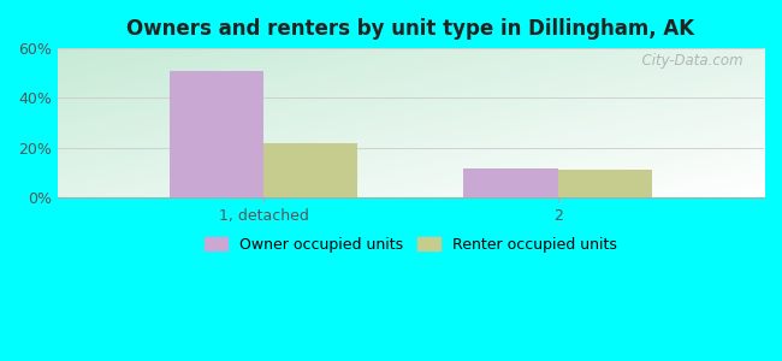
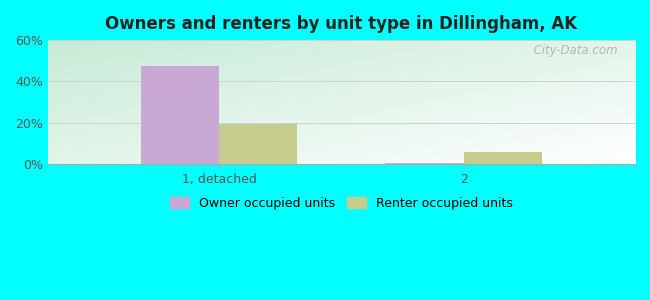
Owner occupied units/1, detached: 51.0% -> 47.5%
Renter occupied units/1, detached: 22.0% -> 19.5%
Owner occupied units/2: 11.5% -> 0.8%
Renter occupied units/2: 11.0% -> 6.0%
